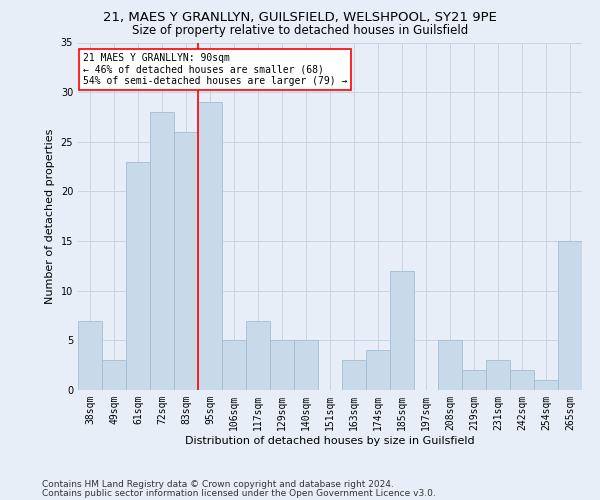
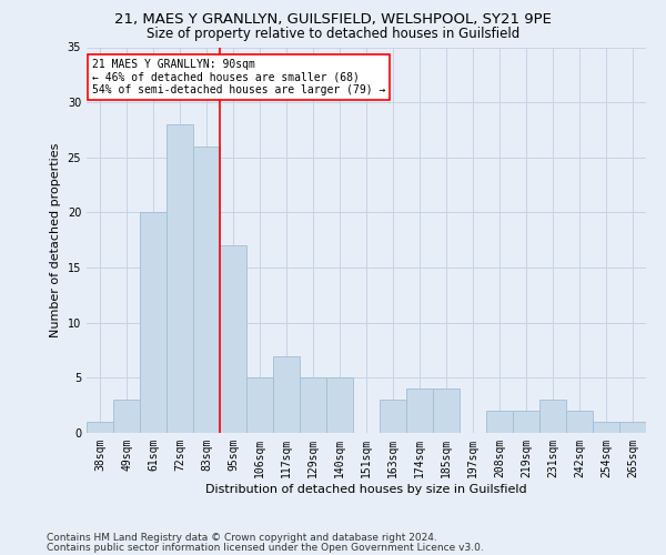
38sqm: 7 -> 1
61sqm: 23 -> 20
95sqm: 29 -> 17
185sqm: 12 -> 4
208sqm: 5 -> 2
265sqm: 15 -> 1
